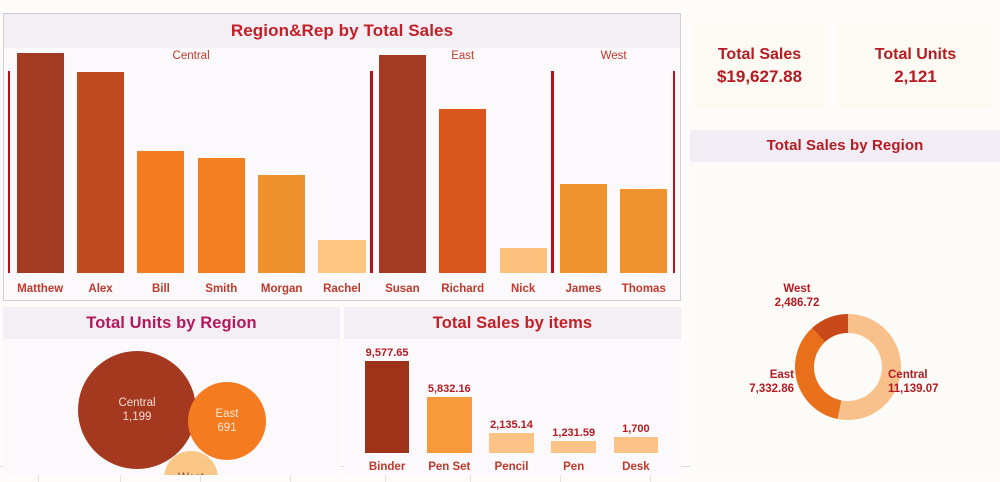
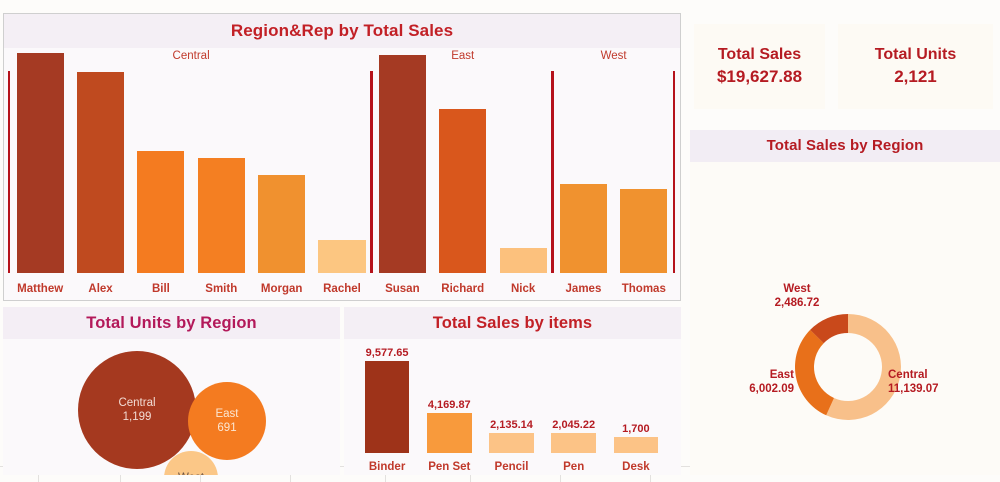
Total Sales by Region/East: 7,332.86 -> 6,002.09
Total Sales by items/Pen Set: 5,832.16 -> 4,169.87
Total Sales by items/Pen: 1,231.59 -> 2,045.22
